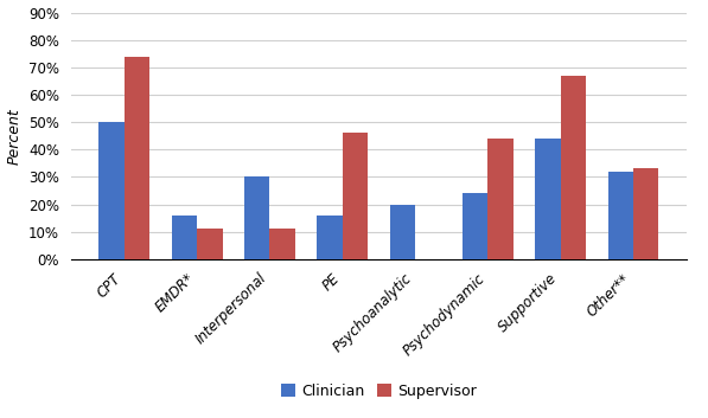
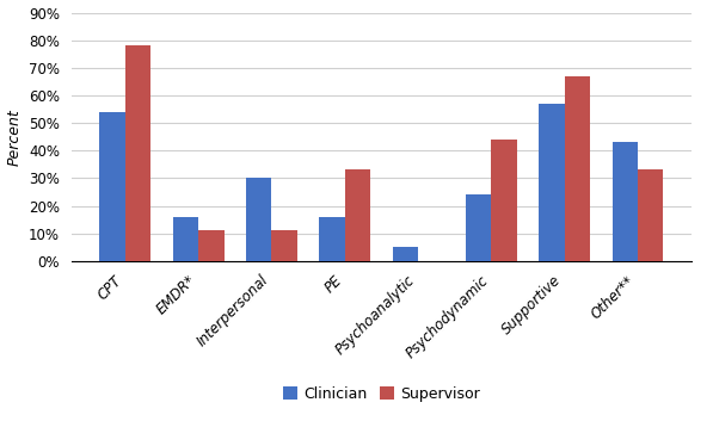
Clinician/CPT: 50% -> 54%
Supervisor/CPT: 74% -> 78%
Supervisor/PE: 46% -> 33%
Clinician/Psychoanalytic: 20% -> 5%
Clinician/Supportive: 44% -> 57%
Clinician/Other**: 32% -> 43%
